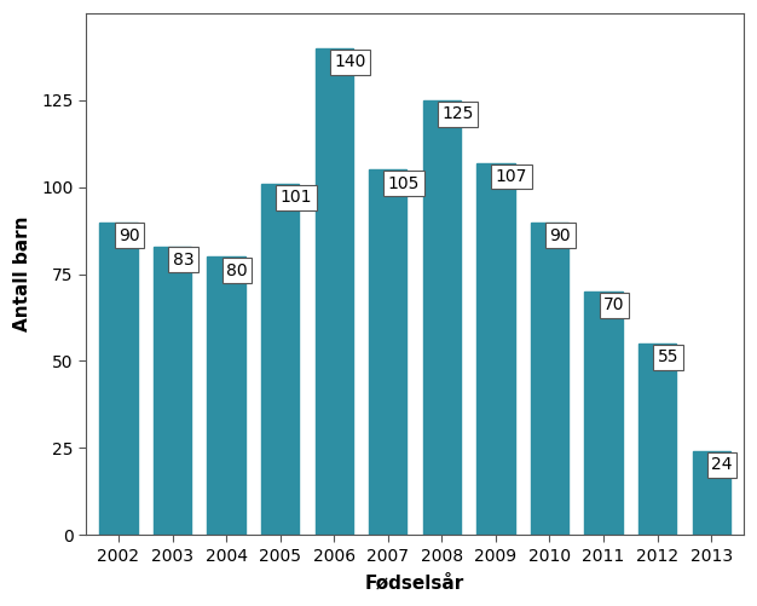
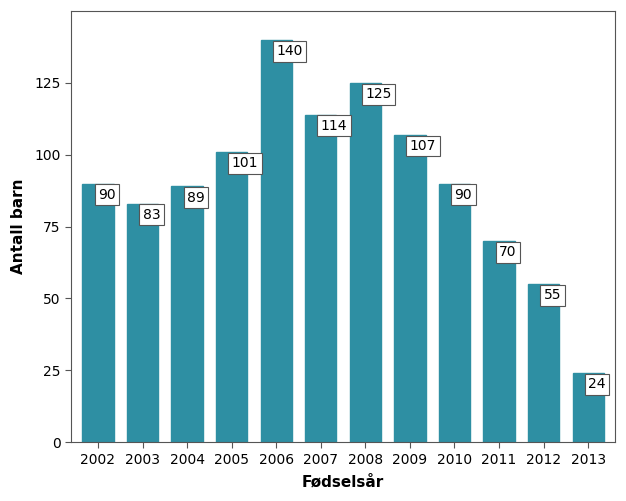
2004: 80 -> 89
2007: 105 -> 114
